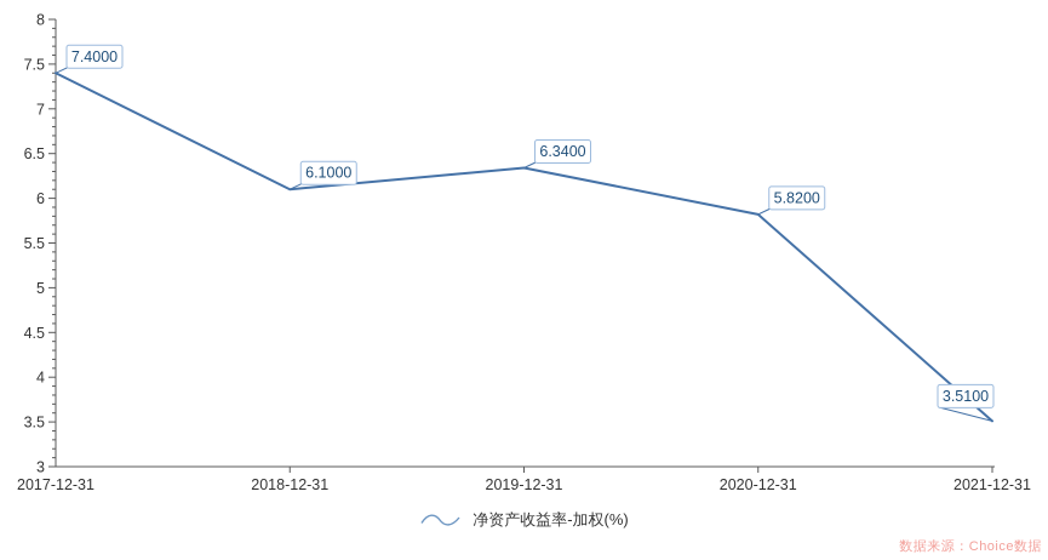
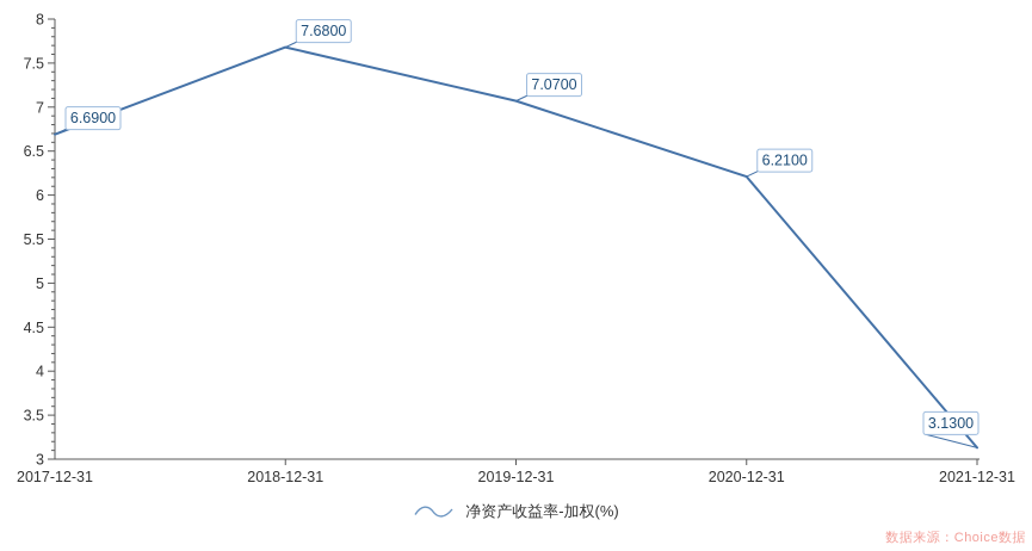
2017-12-31: 7.4000 -> 6.6900
2018-12-31: 6.1000 -> 7.6800
2019-12-31: 6.3400 -> 7.0700
2020-12-31: 5.8200 -> 6.2100
2021-12-31: 3.5100 -> 3.1300
